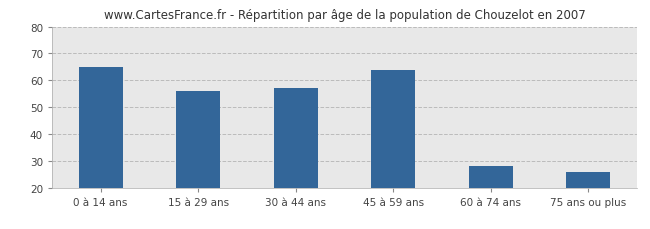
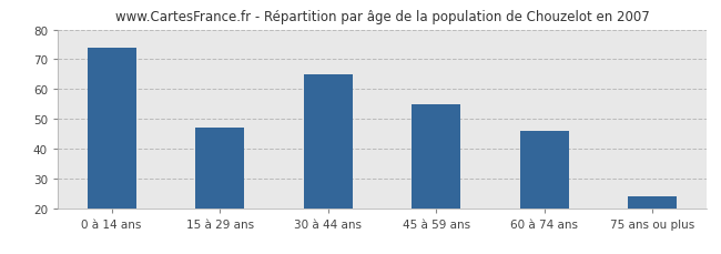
0 à 14 ans: 65 -> 74
15 à 29 ans: 56 -> 47
30 à 44 ans: 57 -> 65
45 à 59 ans: 64 -> 55
60 à 74 ans: 28 -> 46
75 ans ou plus: 26 -> 24
